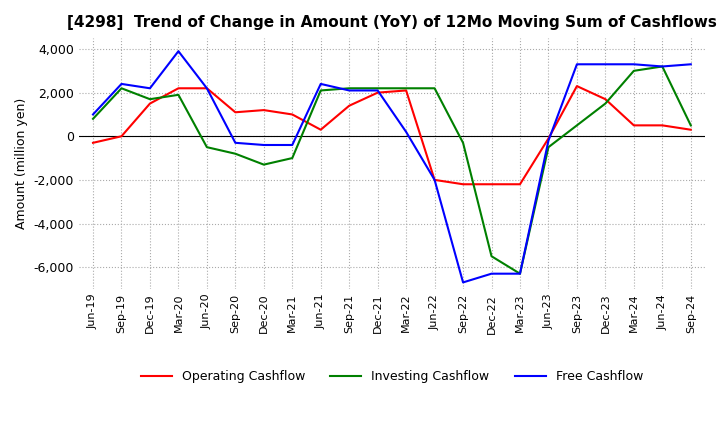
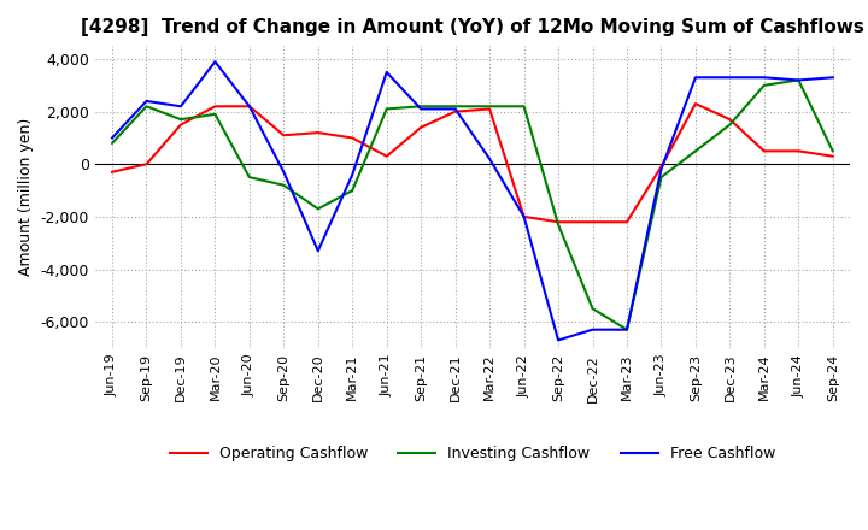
Investing Cashflow/Dec-20: -1,300 -> -1,700
Free Cashflow/Dec-20: -400 -> -3,300
Free Cashflow/Jun-21: 2,400 -> 3,500
Investing Cashflow/Sep-22: -300 -> -2,300
